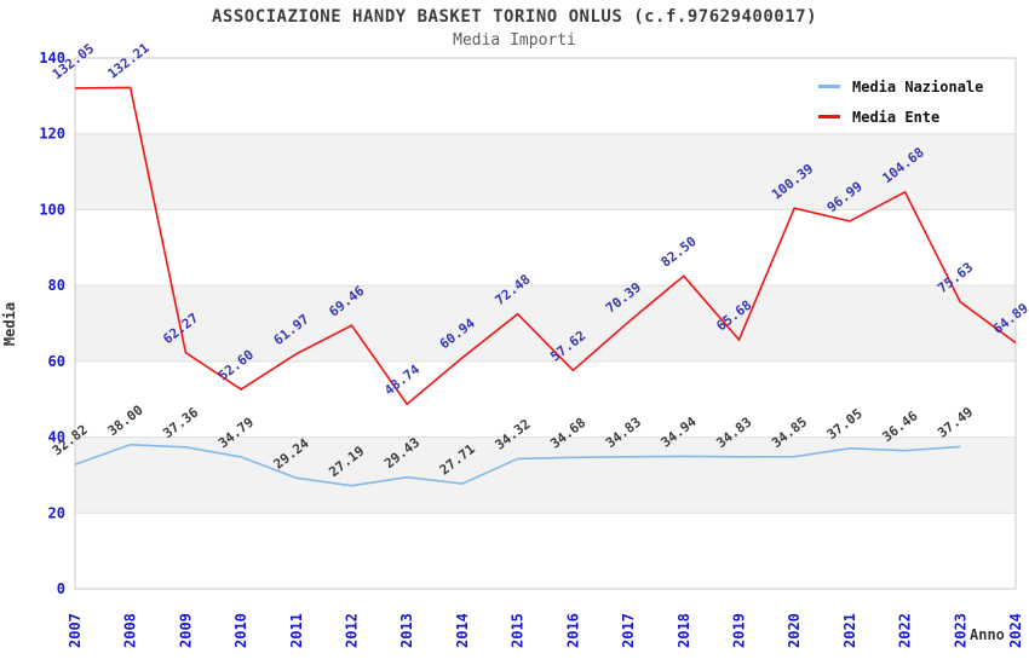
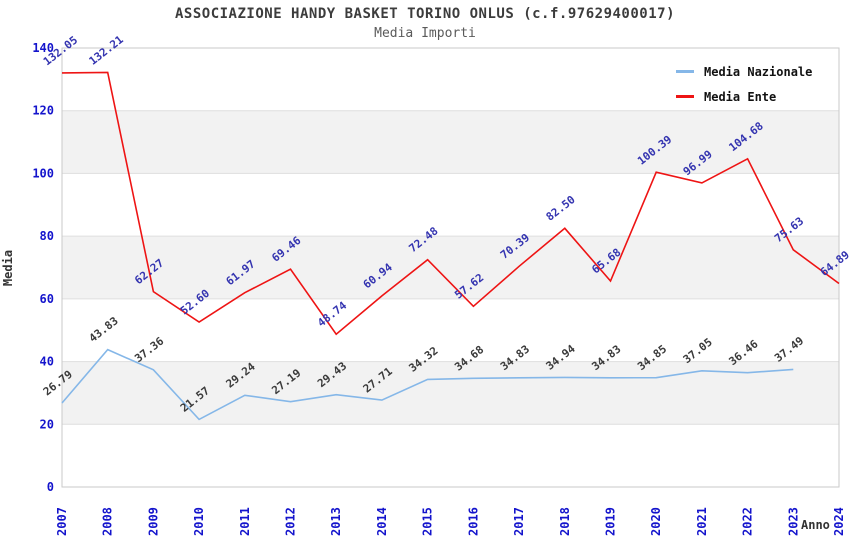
Media Nazionale/2007: 32.82 -> 26.79
Media Nazionale/2008: 38.00 -> 43.83
Media Nazionale/2010: 34.79 -> 21.57
